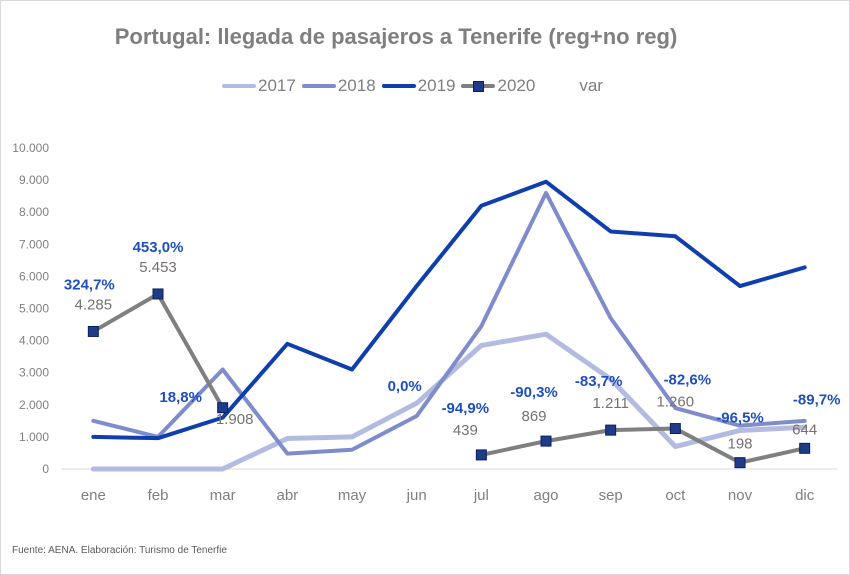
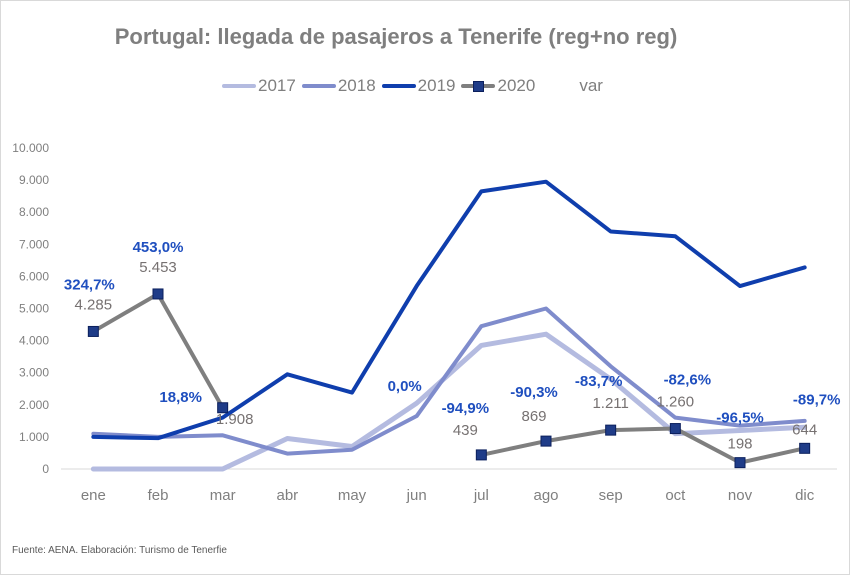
2018/ene: 1500 -> 1100
2018/mar: 3100 -> 1000
2019/abr: 3900 -> 3000
2017/may: 1000 -> 700
2019/may: 3100 -> 2400
2019/jul: 8200 -> 8600
2018/ago: 8600 -> 5000
2018/sep: 4700 -> 3200
2017/oct: 700 -> 1100
2018/oct: 1900 -> 1600
